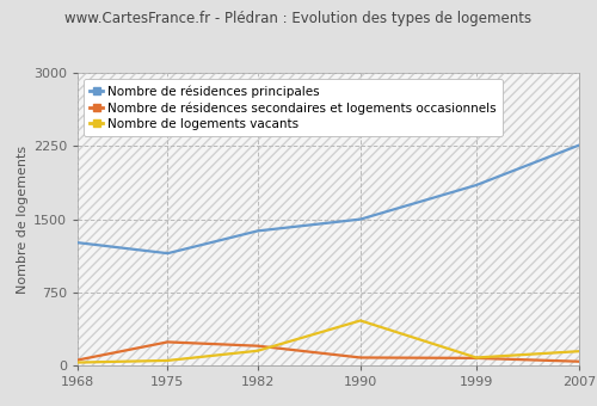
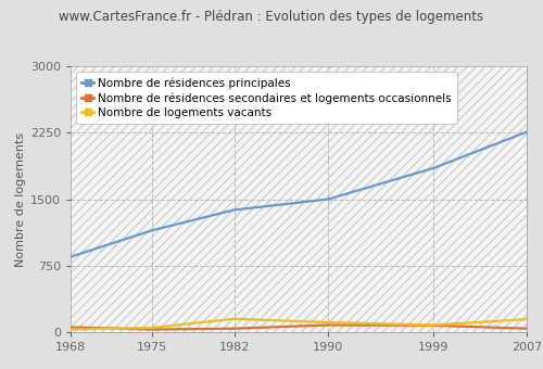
Nombre de résidences principales/1968: 1260 -> 850
Nombre de résidences secondaires et logements occasionnels/1975: 240 -> 30
Nombre de résidences secondaires et logements occasionnels/1982: 200 -> 40
Nombre de logements vacants/1990: 460 -> 110
